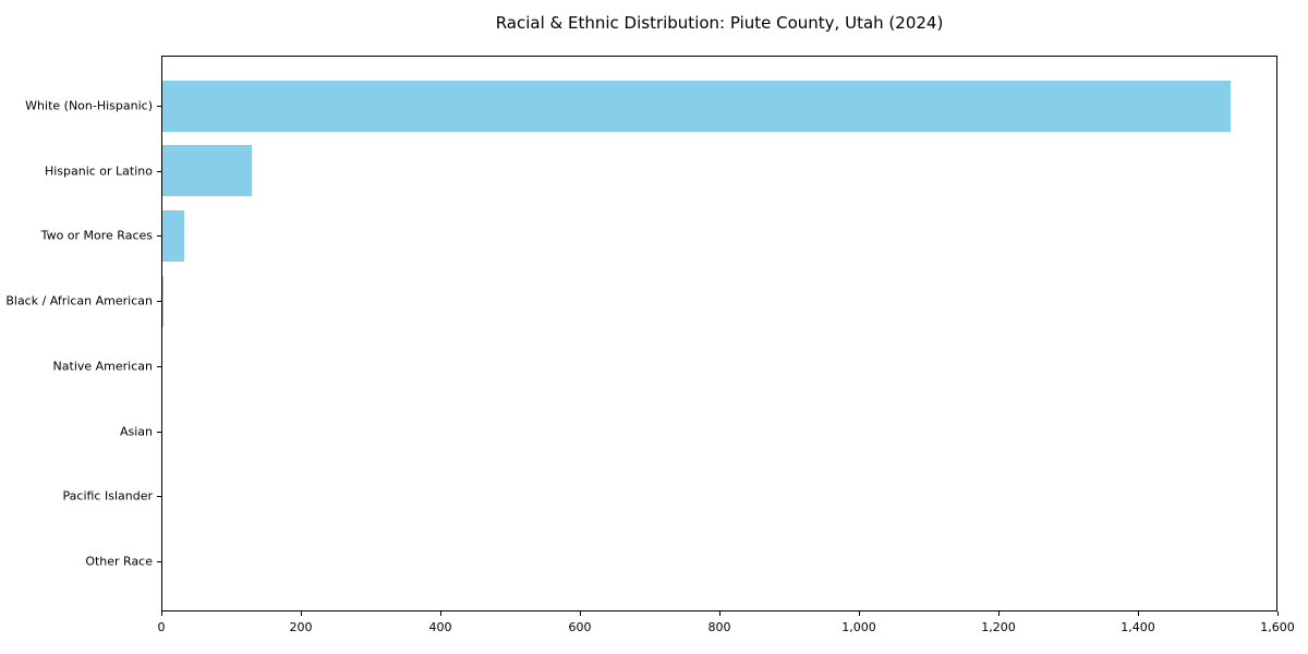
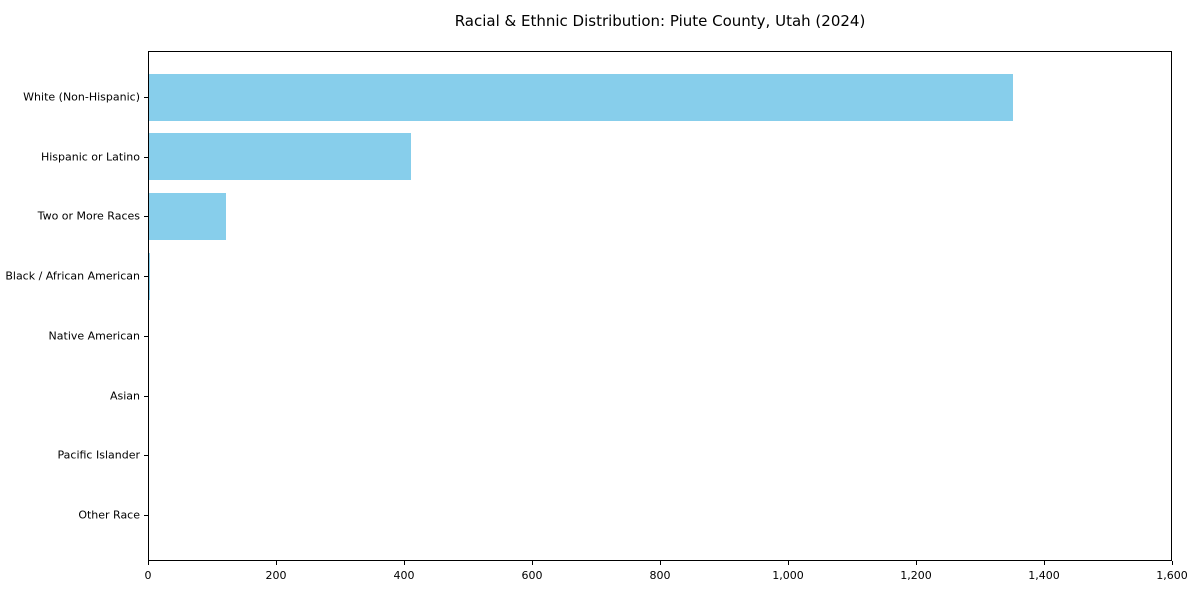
White (Non-Hispanic): 1530 -> 1350
Hispanic or Latino: 130 -> 410
Two or More Races: 30 -> 120
